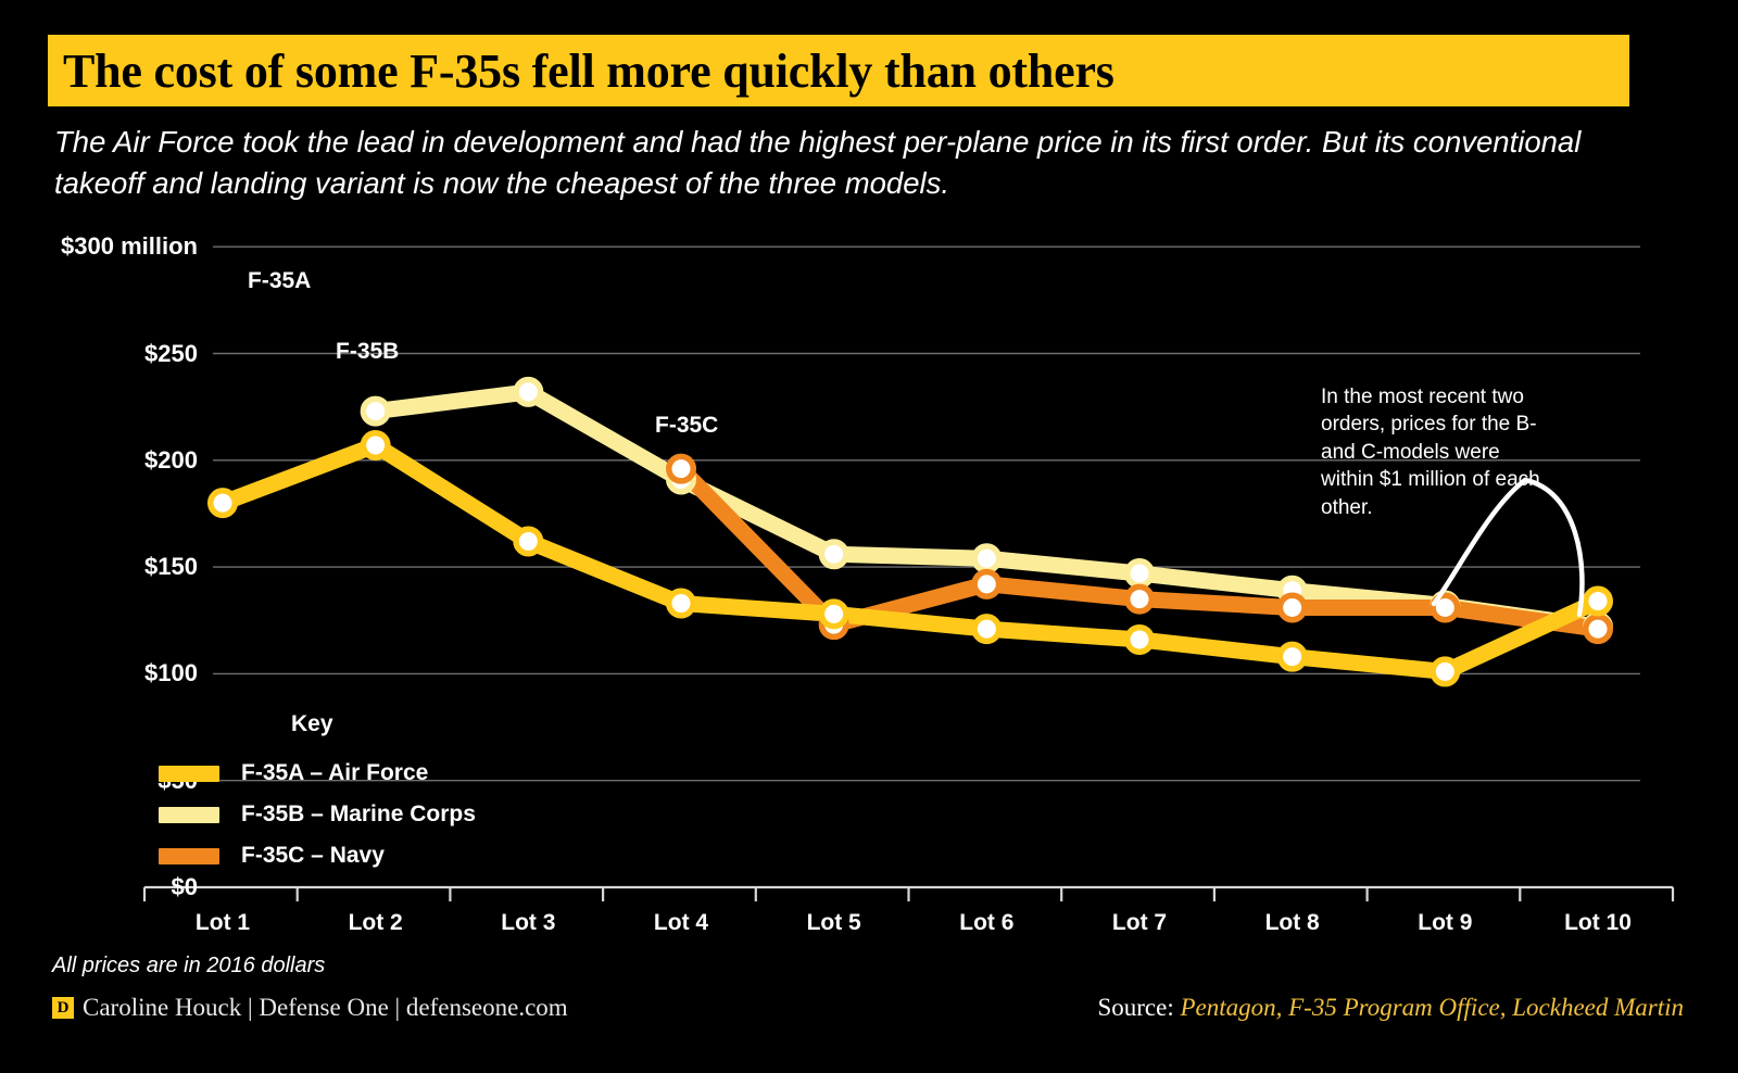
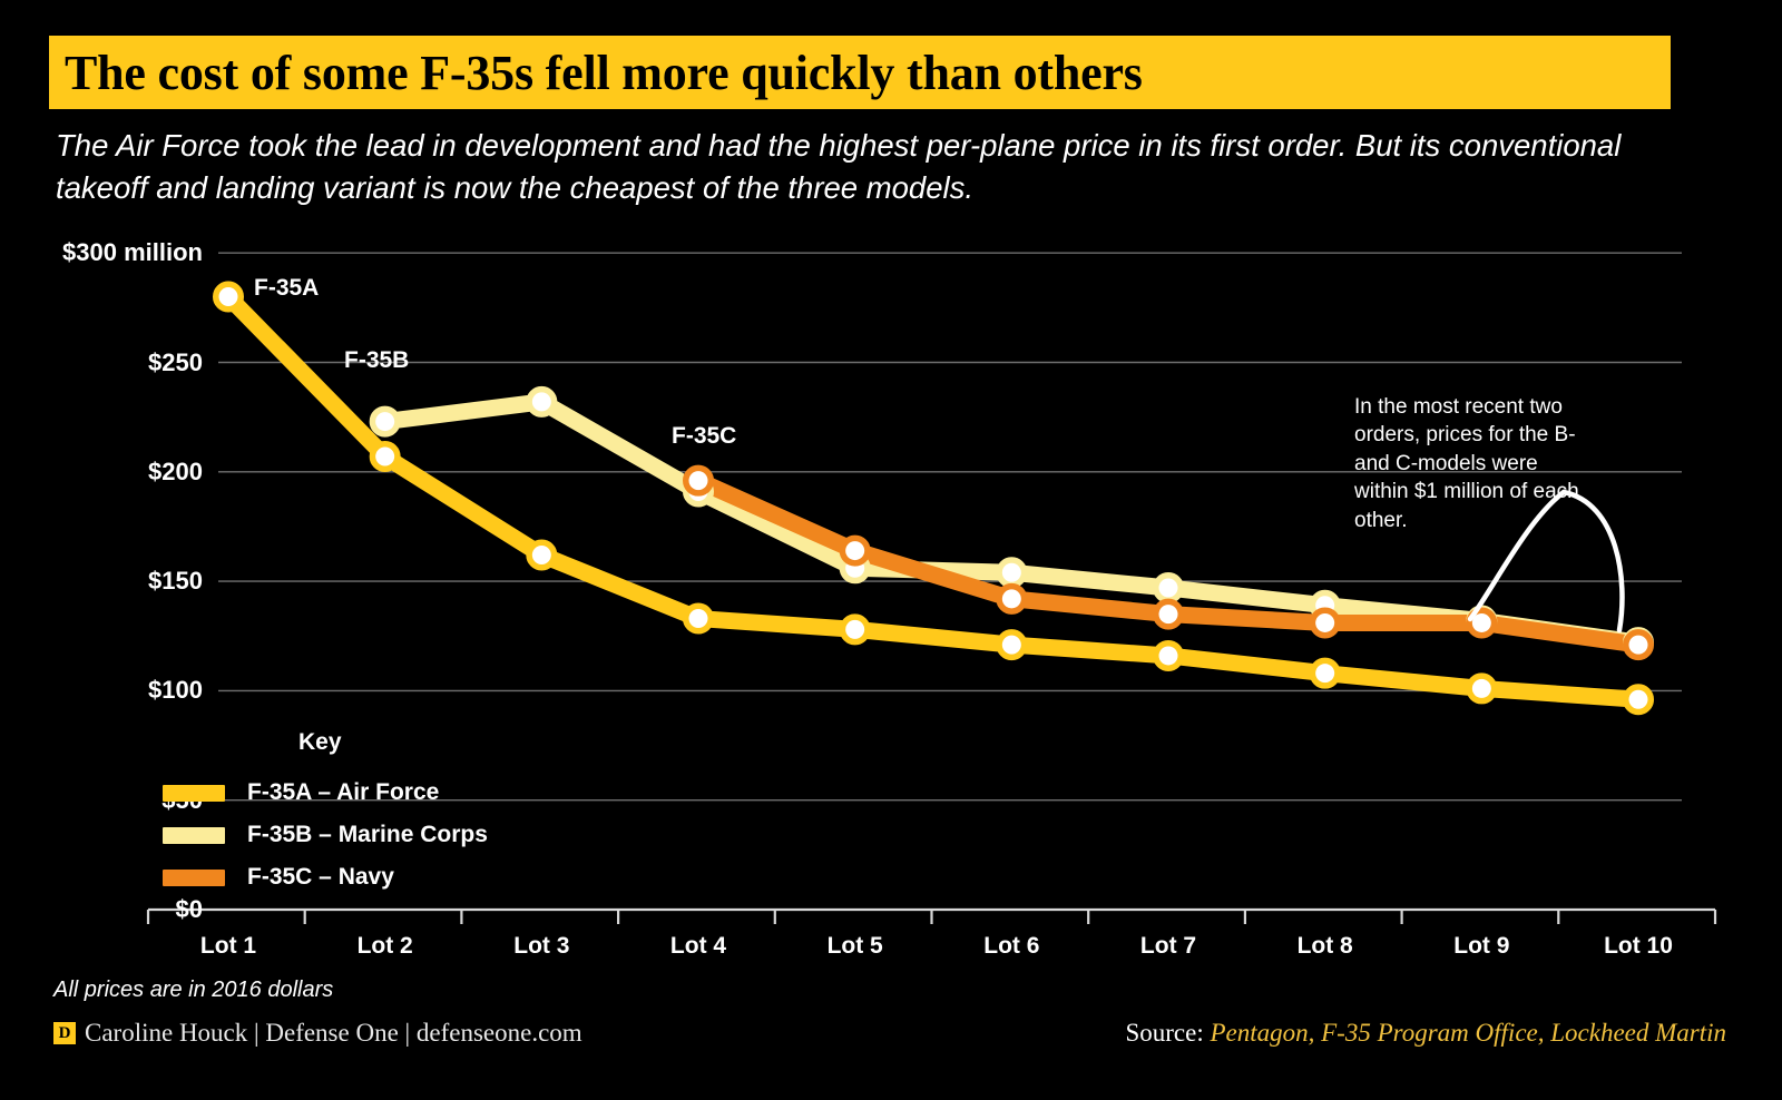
F-35A – Air Force/Lot 1: $180 -> $280
F-35C – Navy/Lot 5: $123 -> $164
F-35A – Air Force/Lot 10: $134 -> $96
